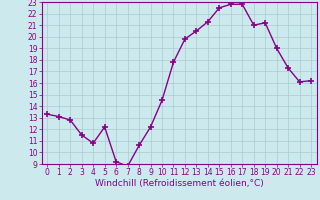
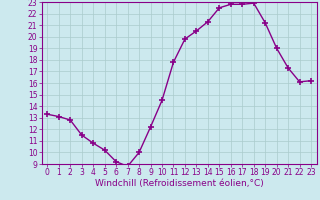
5: 12.2 -> 10.2
8: 10.6 -> 10.0
18: 21.0 -> 22.9
